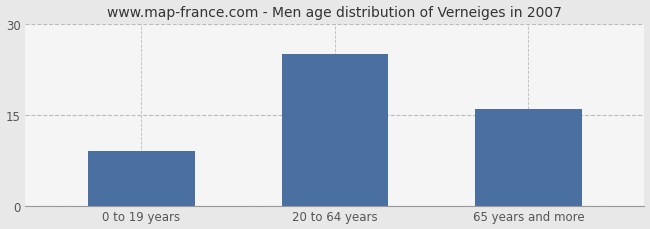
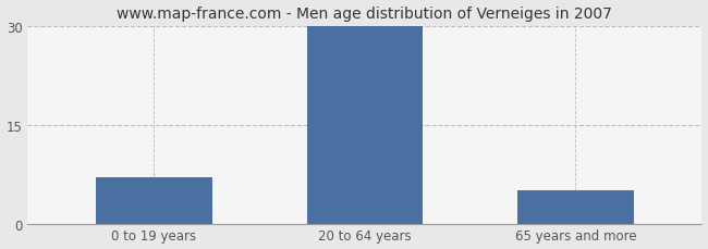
0 to 19 years: 9 -> 7
20 to 64 years: 25 -> 30
65 years and more: 16 -> 5
